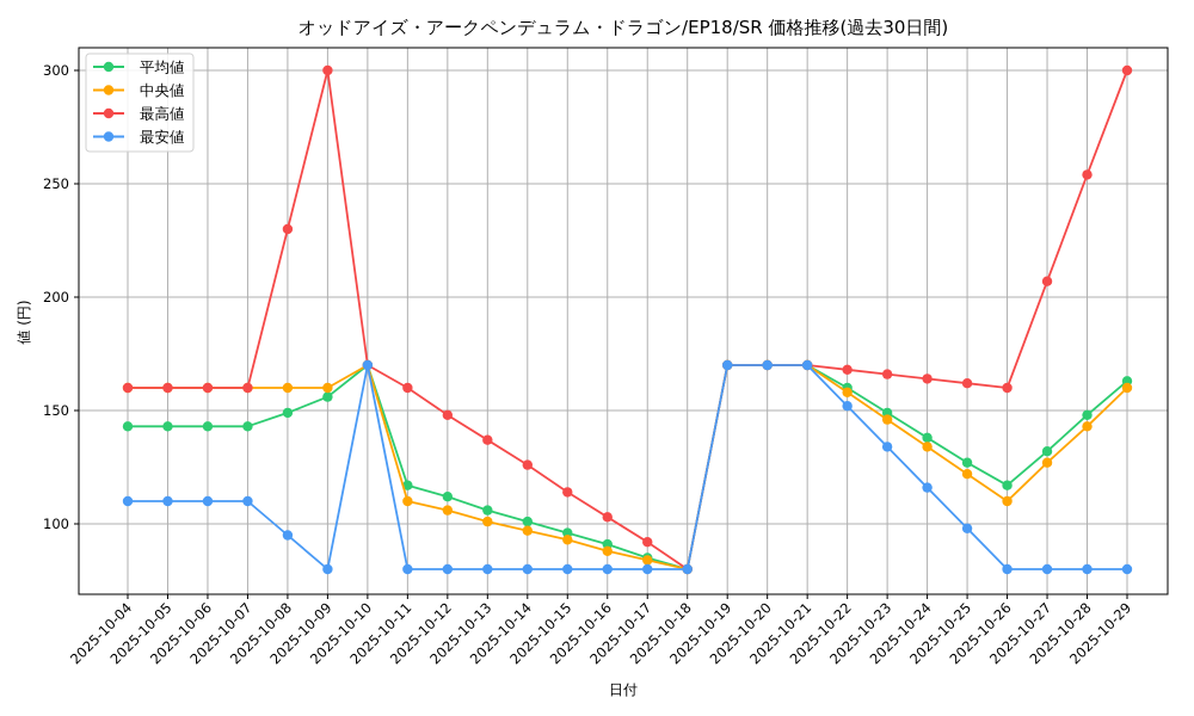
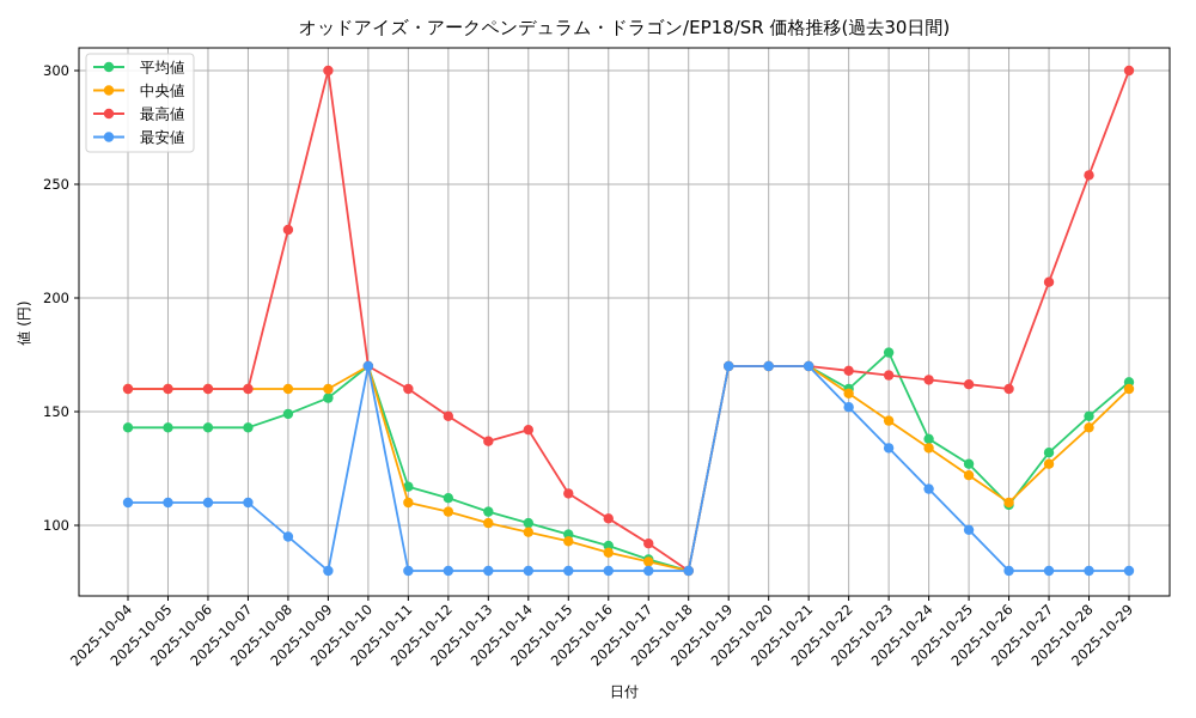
最高値/2025-10-14: 126 -> 142
平均値/2025-10-23: 149 -> 176
平均値/2025-10-26: 117 -> 109
